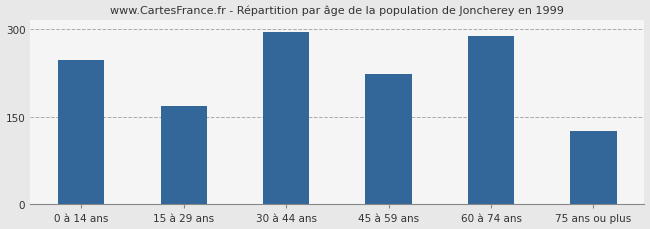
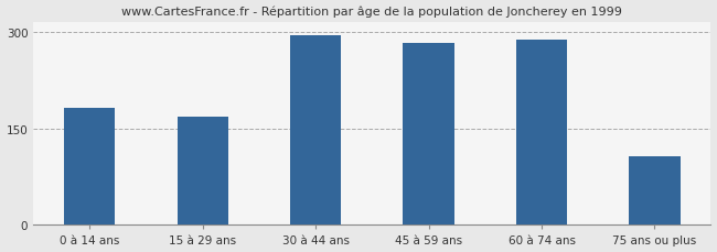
0 à 14 ans: 246 -> 181
45 à 59 ans: 222 -> 283
75 ans ou plus: 126 -> 107
